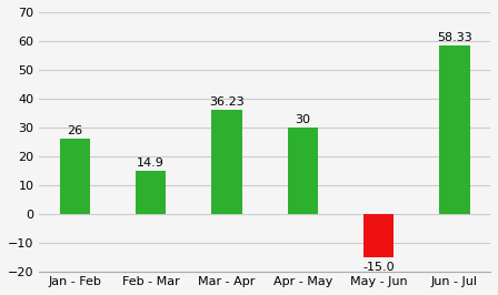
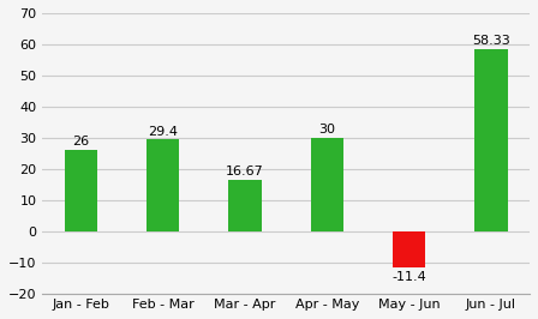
Feb - Mar: 14.9 -> 29.4
Mar - Apr: 36.23 -> 16.67
May - Jun: -15.0 -> -11.4
